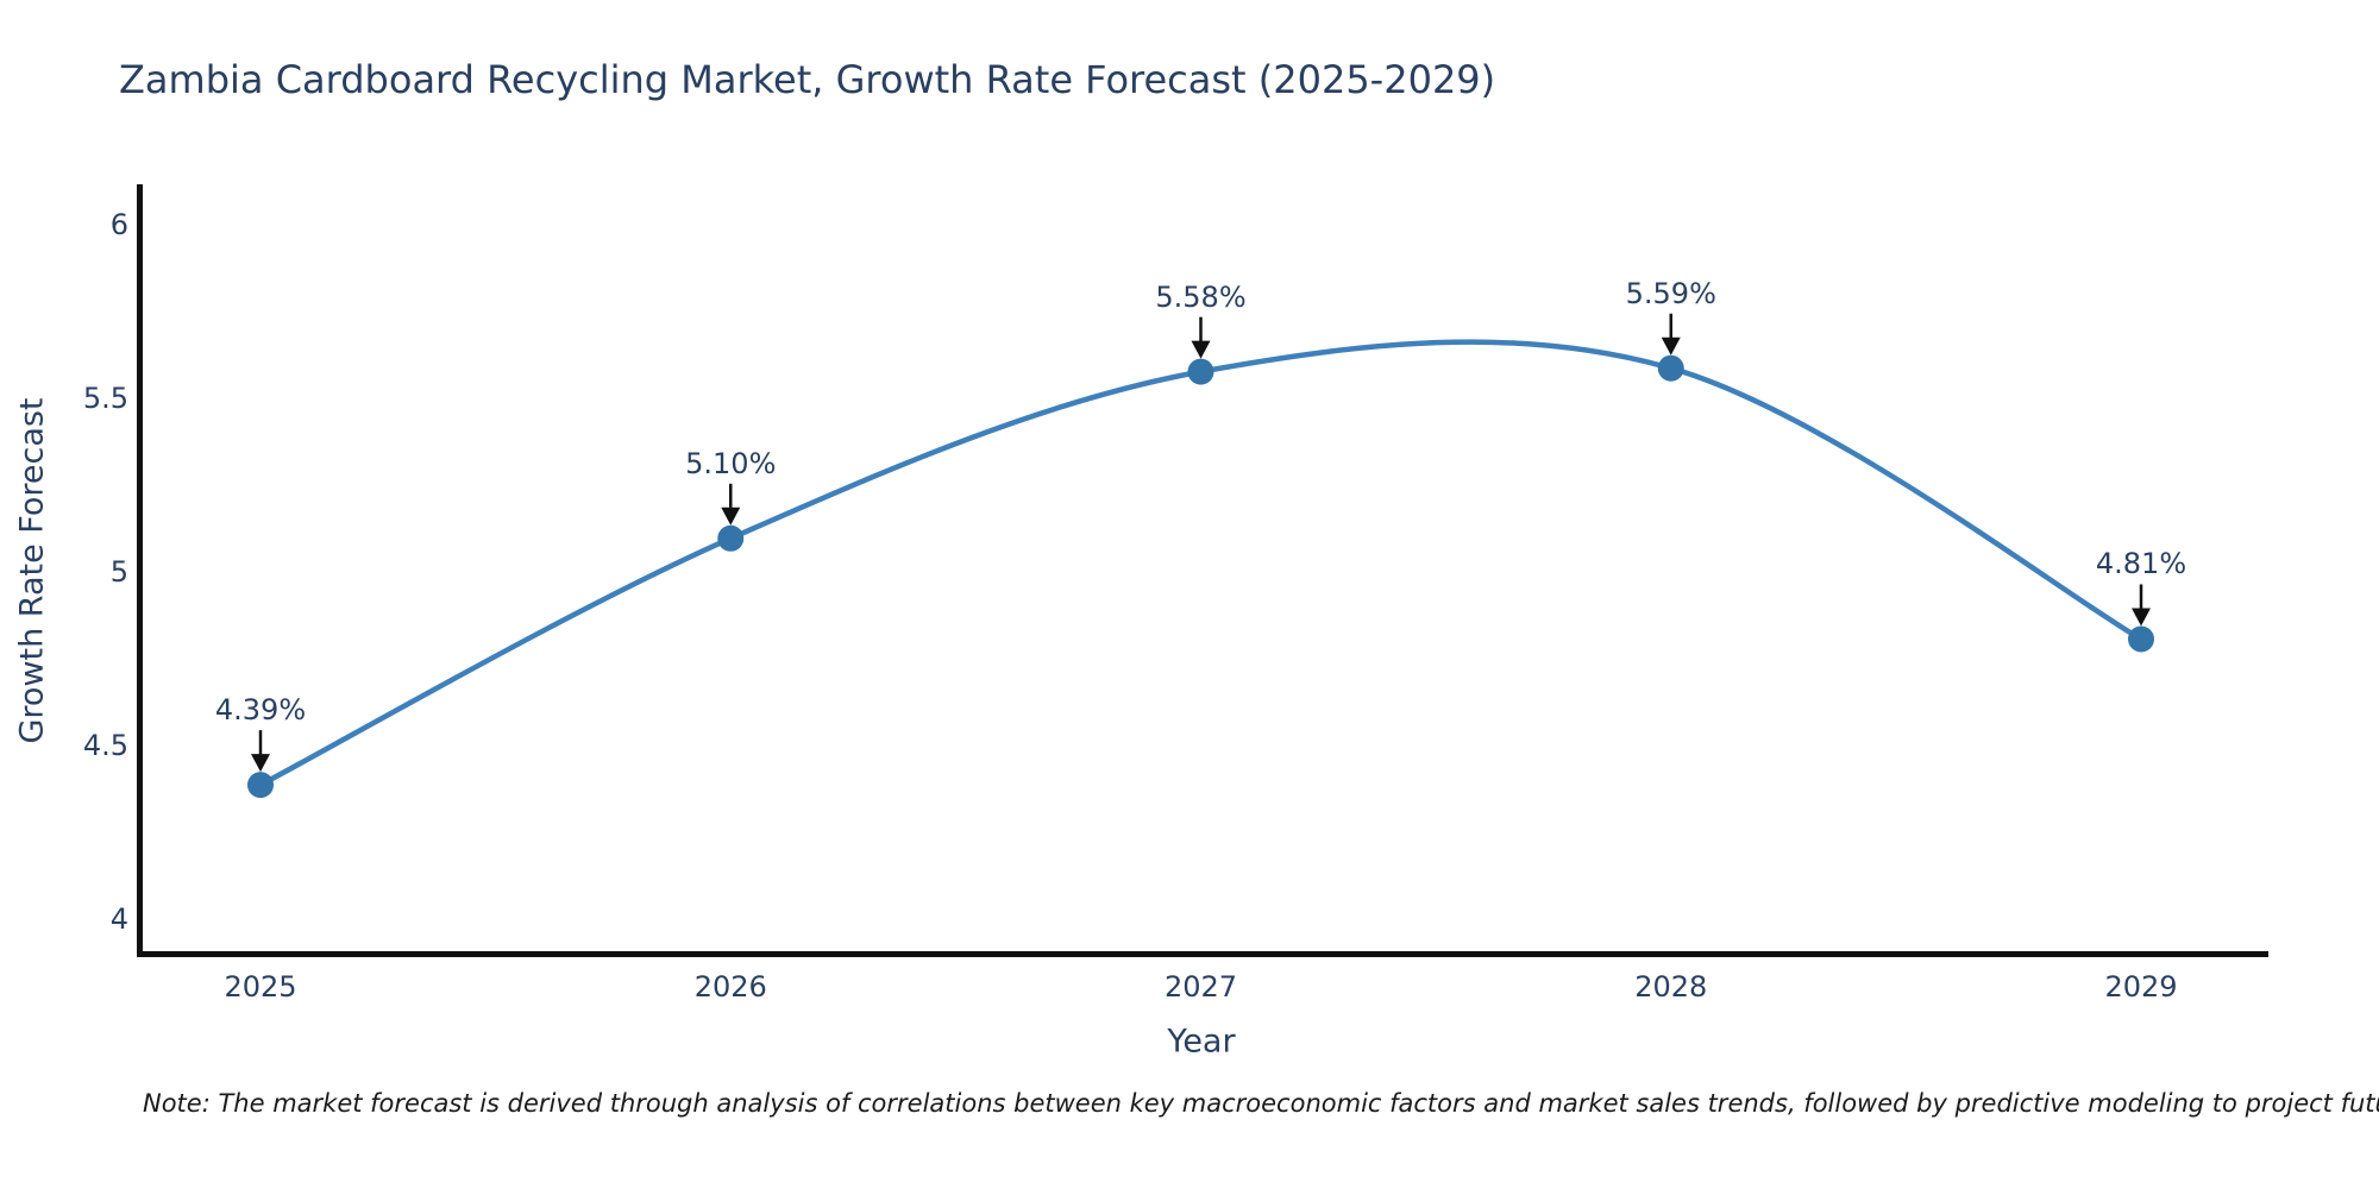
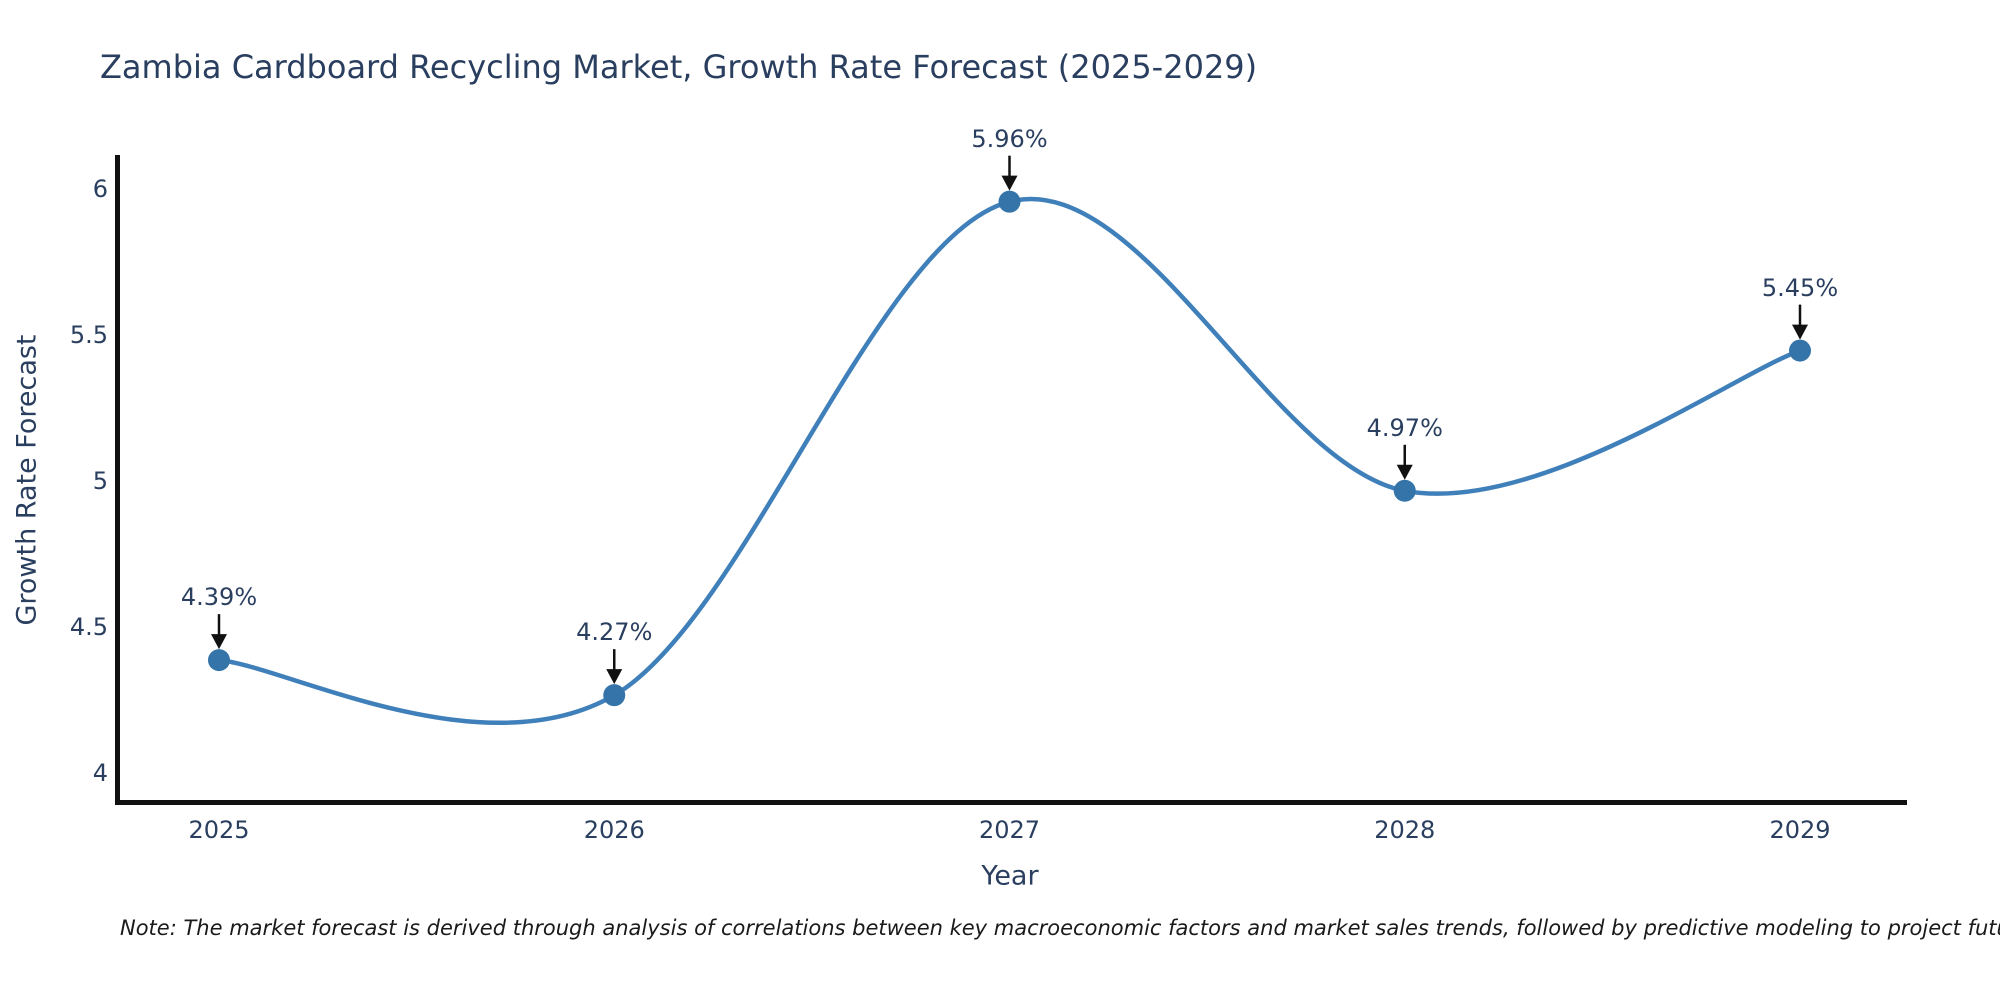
2026: 5.10% -> 4.27%
2027: 5.58% -> 5.96%
2028: 5.59% -> 4.97%
2029: 4.81% -> 5.45%
